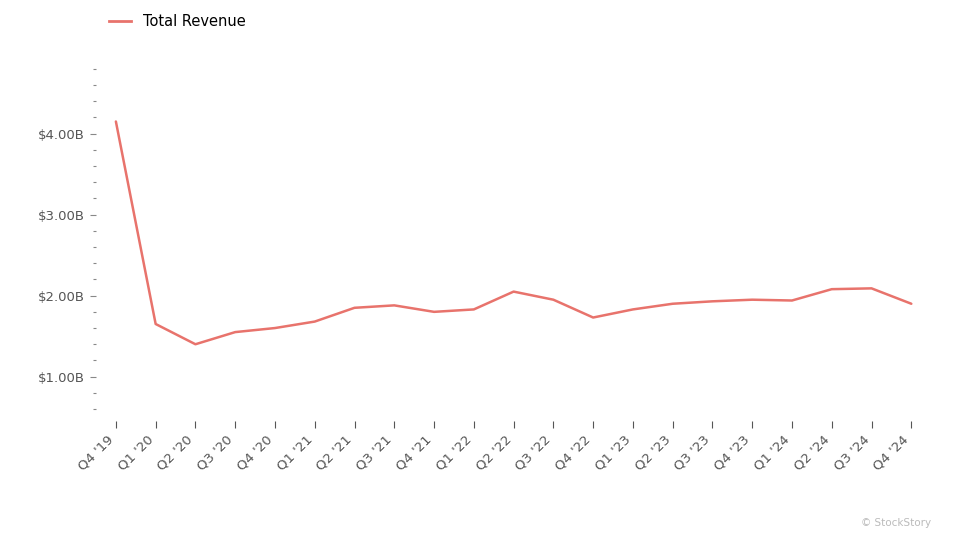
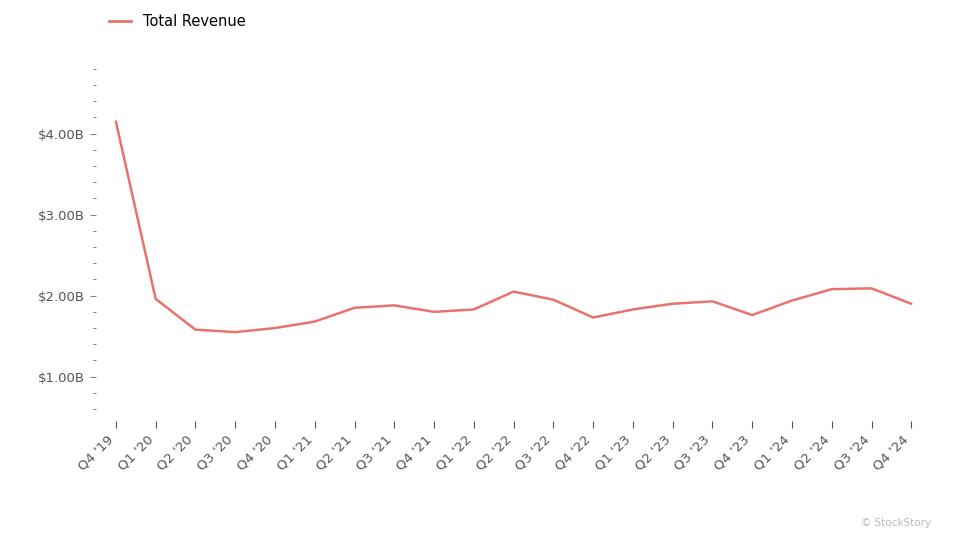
Q1 '20: $1.65B -> $1.96B
Q2 '20: $1.40B -> $1.58B
Q4 '23: $1.95B -> $1.76B
